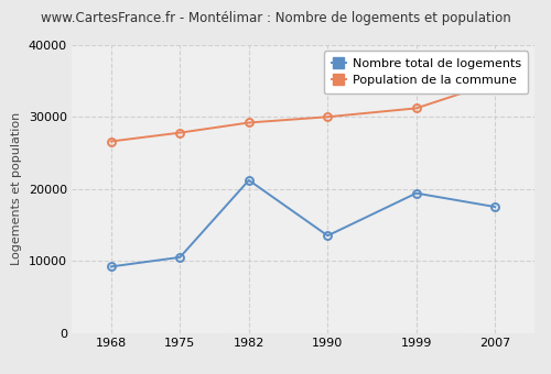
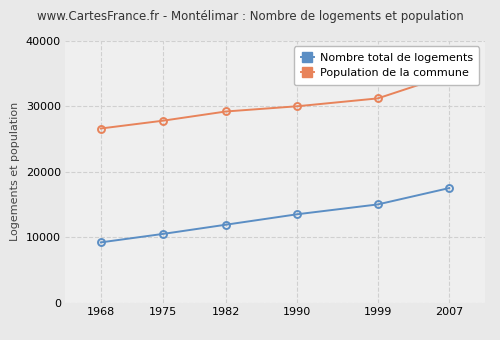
Nombre total de logements/1982: 21200 -> 11900
Nombre total de logements/1999: 19400 -> 15000
